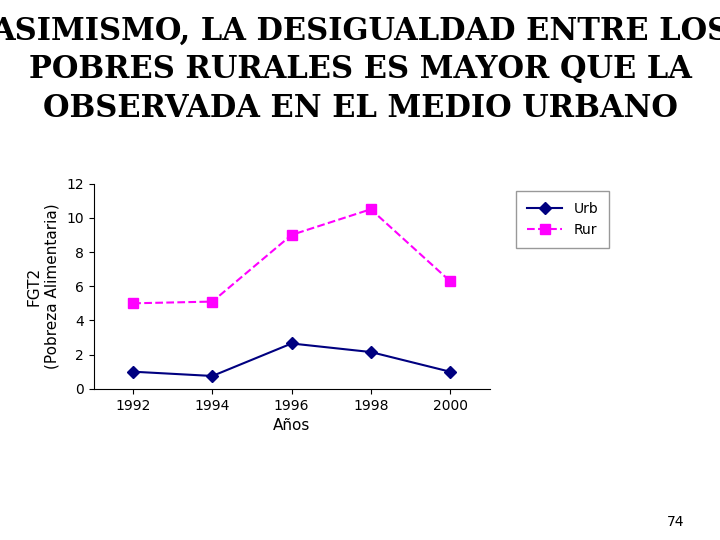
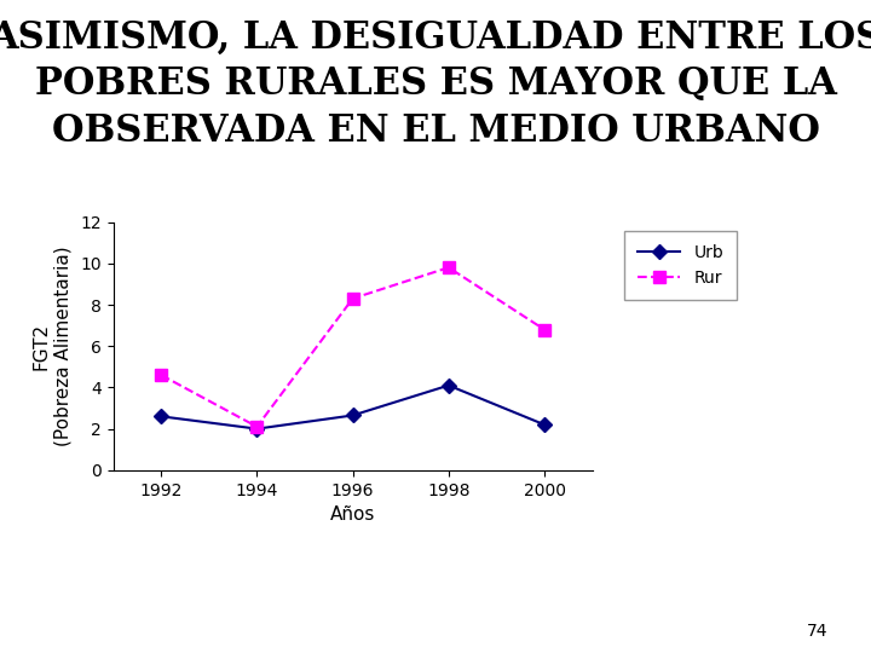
Urb/1992: 1.0 -> 2.6
Rur/1992: 5.0 -> 4.6
Urb/1994: 0.8 -> 2.0
Rur/1994: 5.1 -> 2.1
Rur/1996: 9.0 -> 8.3
Urb/1998: 2.1 -> 4.1
Rur/1998: 10.5 -> 9.8
Urb/2000: 1.0 -> 2.2
Rur/2000: 6.3 -> 6.8
